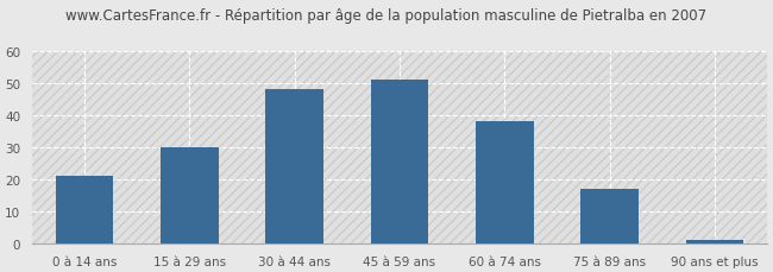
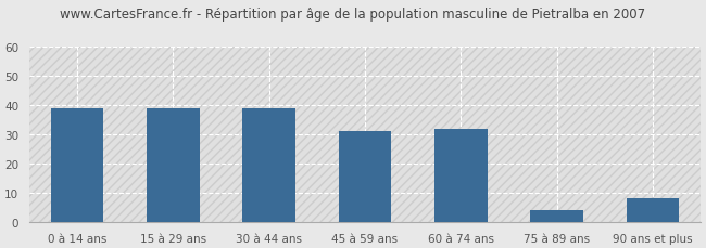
0 à 14 ans: 21 -> 39
15 à 29 ans: 30 -> 39
30 à 44 ans: 48 -> 39
45 à 59 ans: 51 -> 31
60 à 74 ans: 38 -> 32
75 à 89 ans: 17 -> 4
90 ans et plus: 1 -> 8
